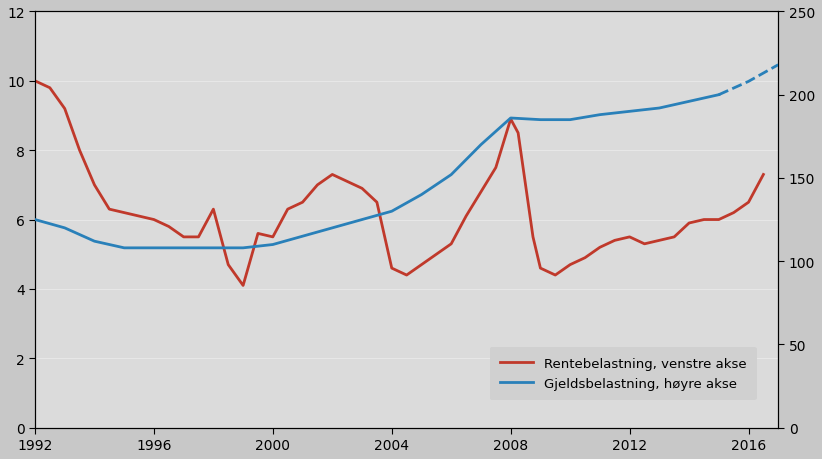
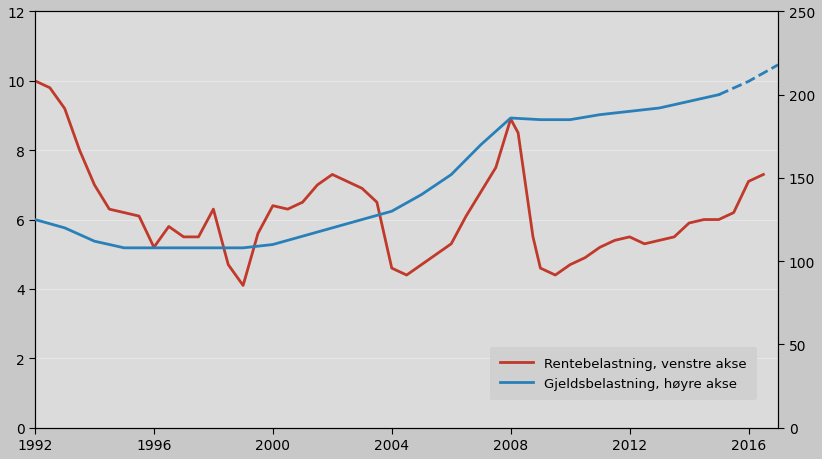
Rentebelastning, venstre akse/1996: 6.0 -> 5.2
Rentebelastning, venstre akse/2000: 5.5 -> 6.4
Rentebelastning, venstre akse/2016: 6.5 -> 7.1
